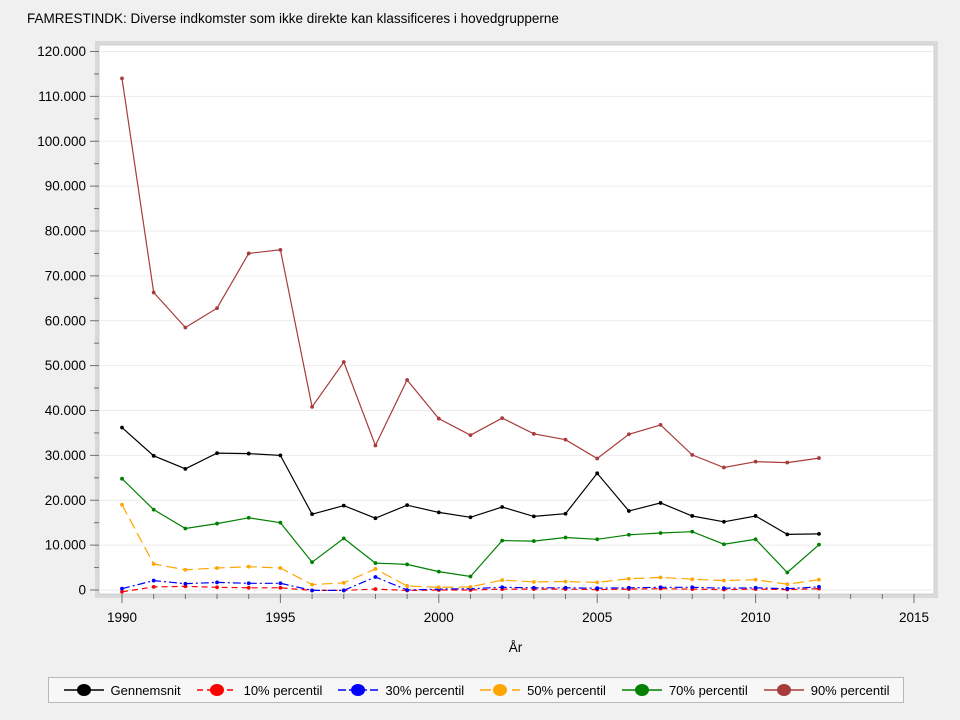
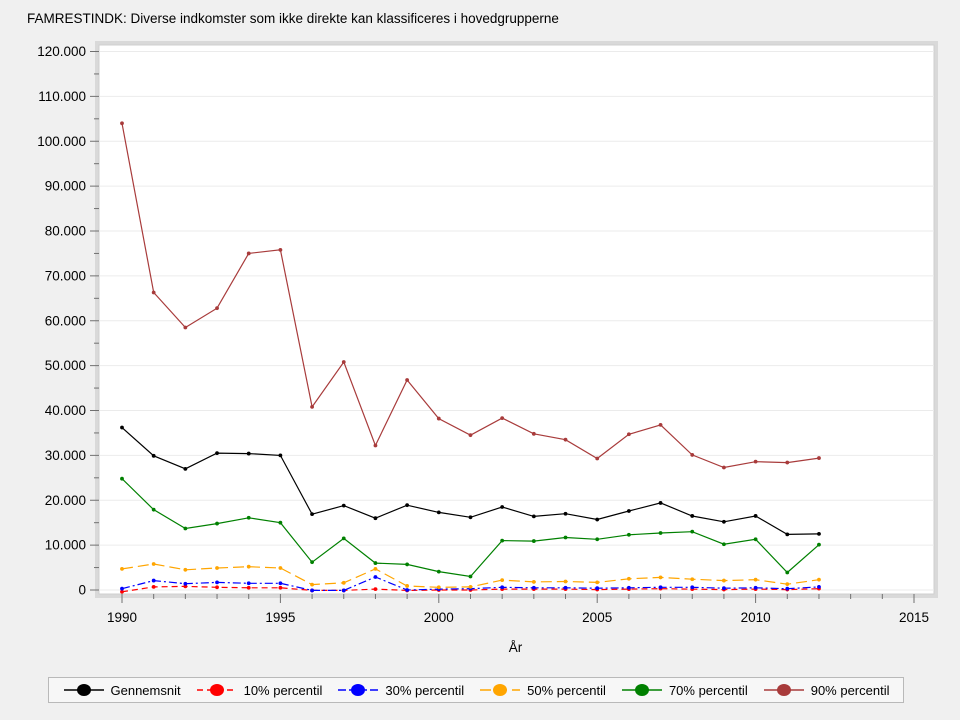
50% percentil/1990: 19000 -> 5000
90% percentil/1990: 114000 -> 104000
Gennemsnit/2005: 26000 -> 16000
